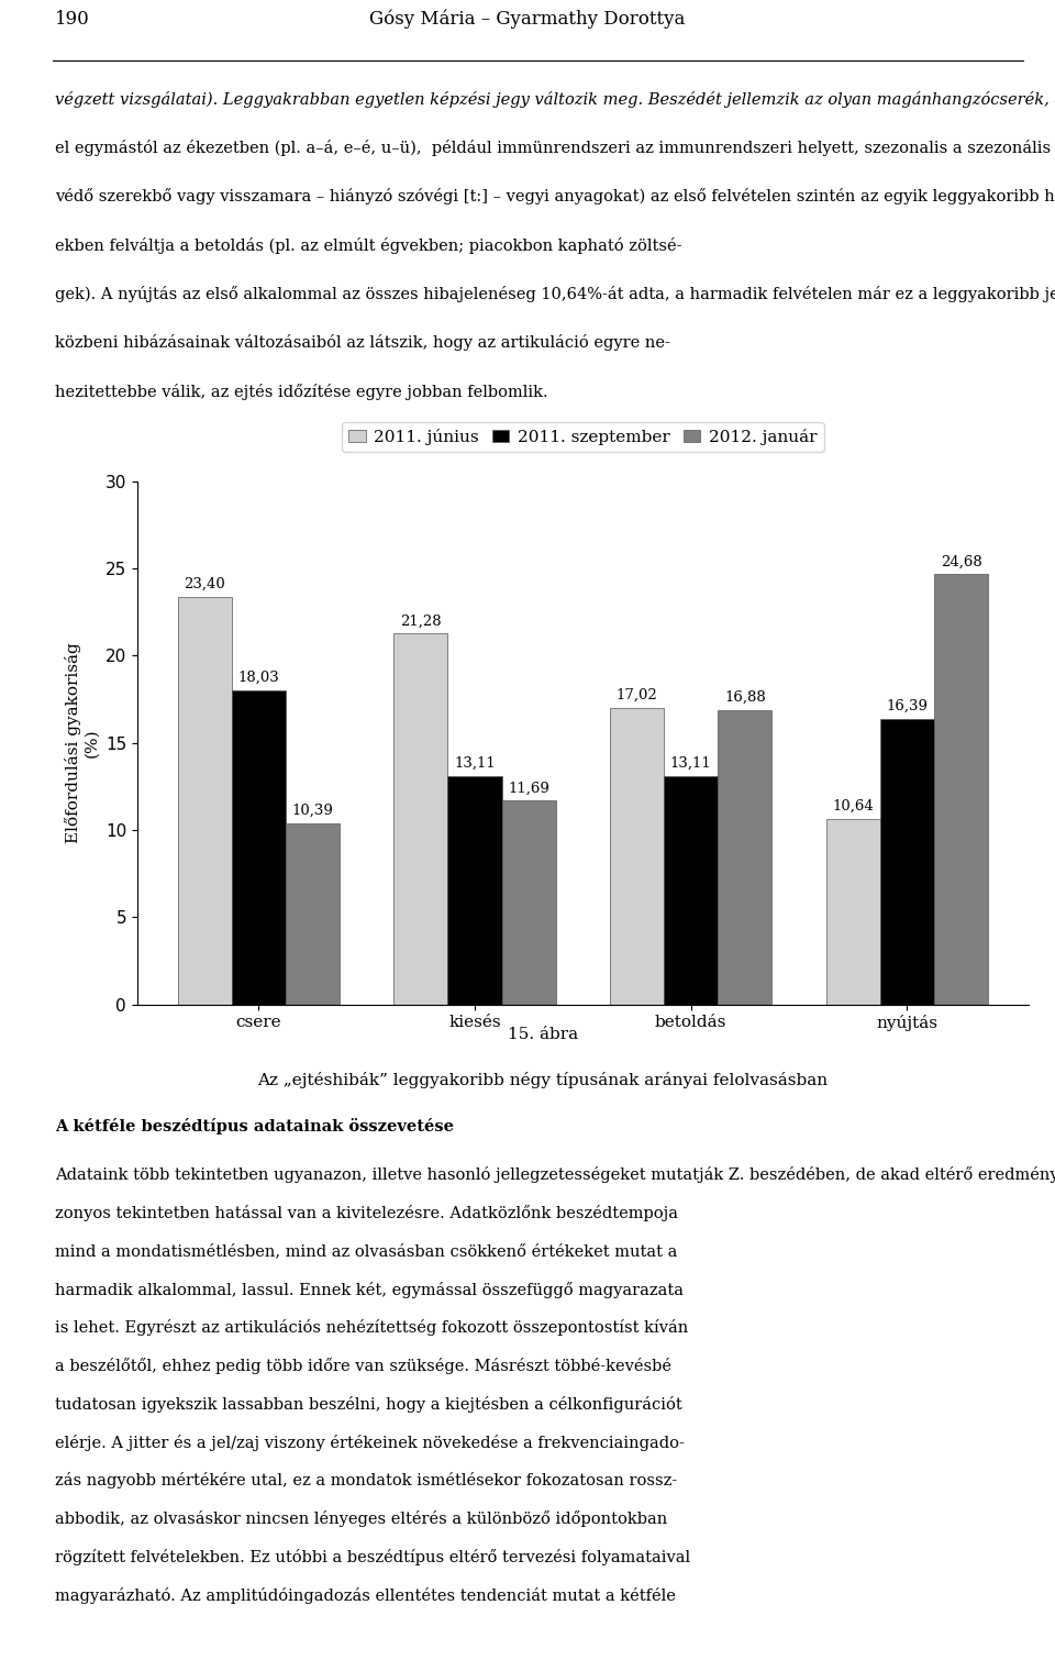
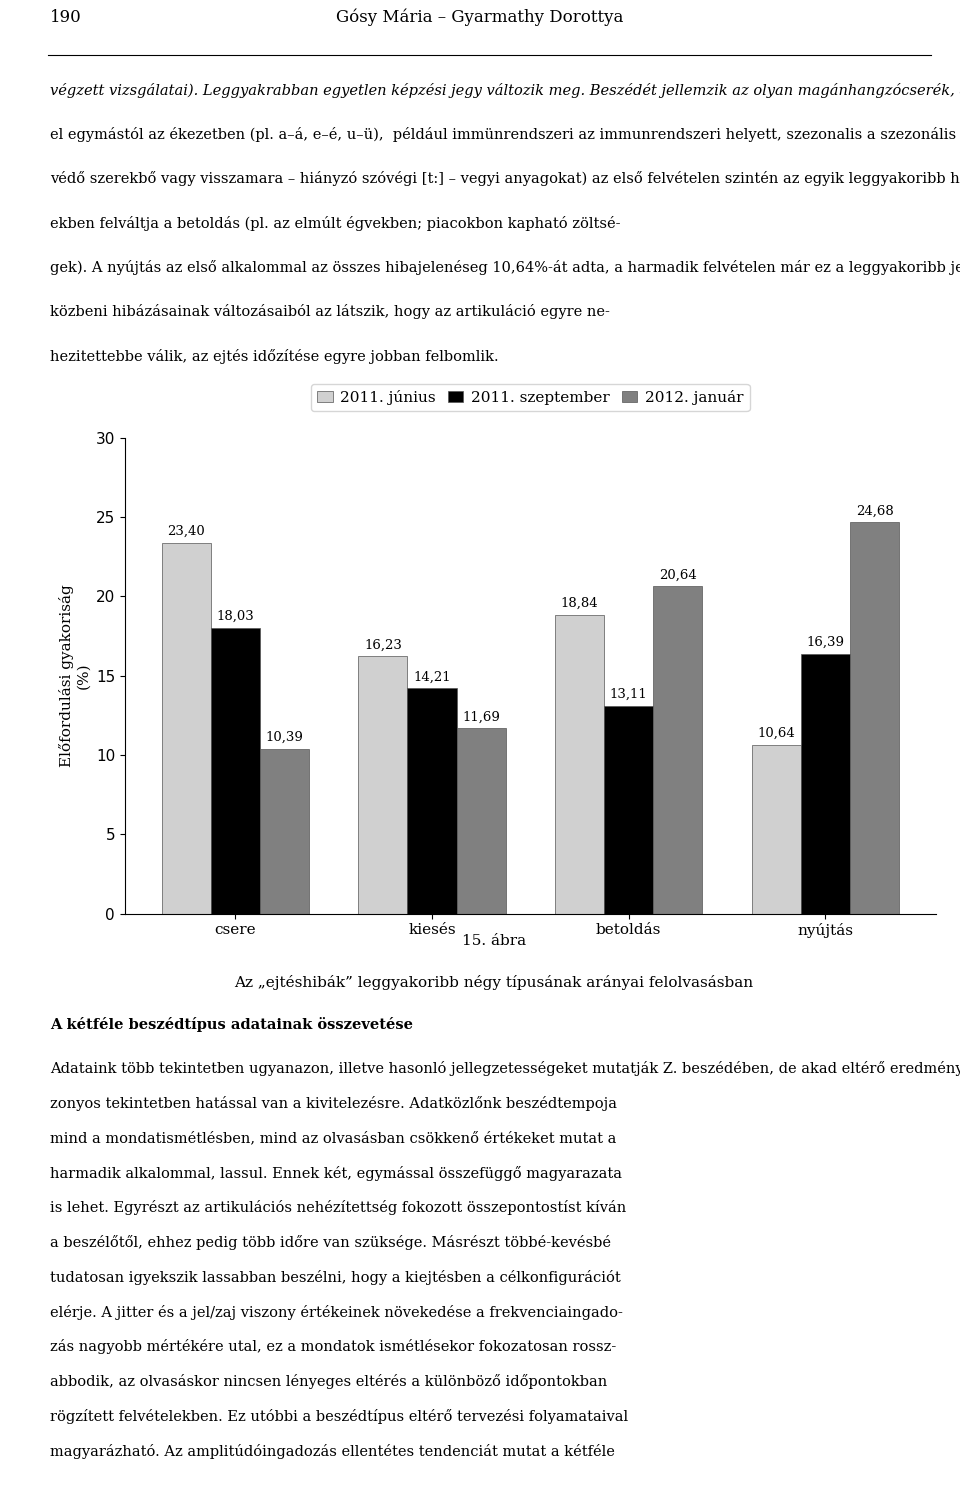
2011. június/kiesés: 21,28 -> 16,23
2011. szeptember/kiesés: 13,11 -> 14,21
2011. június/betoldás: 17,02 -> 18,84
2012. január/betoldás: 16,88 -> 20,64
